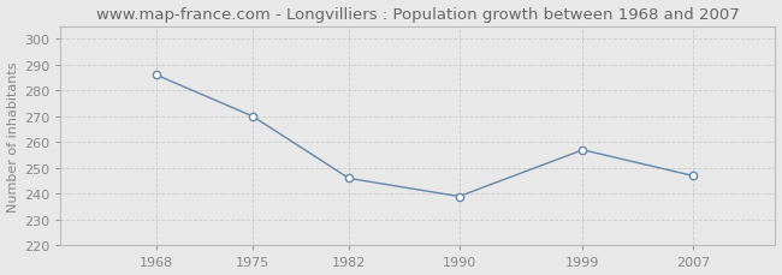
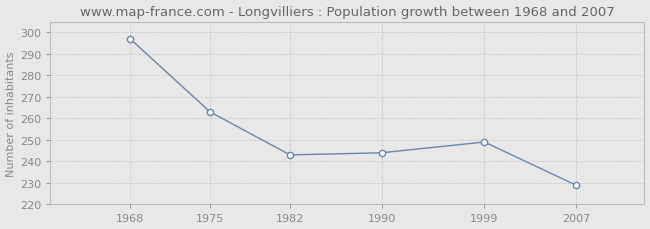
1968: 286 -> 297
1975: 270 -> 263
1982: 246 -> 243
1990: 239 -> 244
1999: 257 -> 249
2007: 247 -> 229
